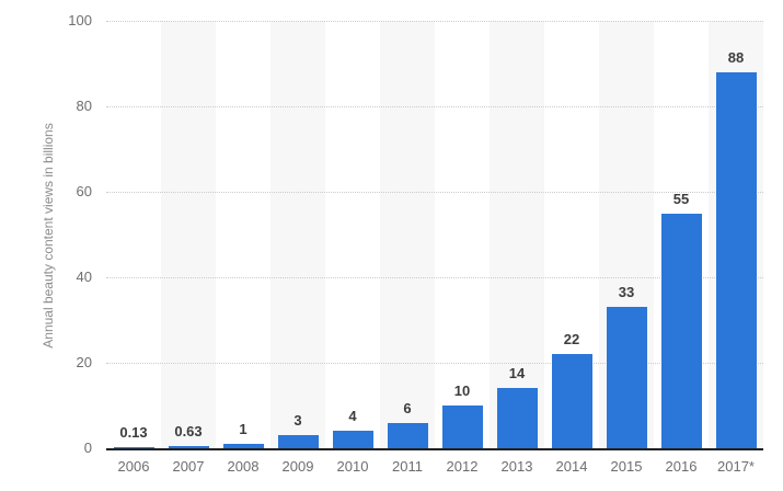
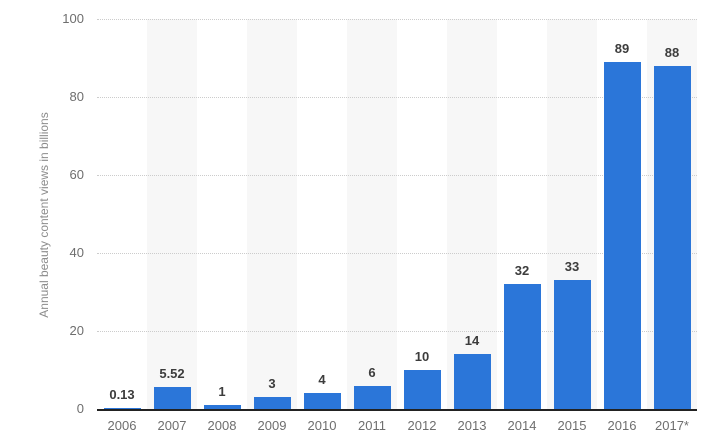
2007: 0.63 -> 5.52
2014: 22 -> 32
2016: 55 -> 89
